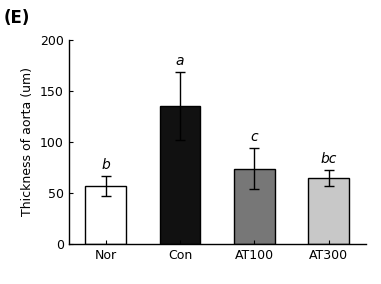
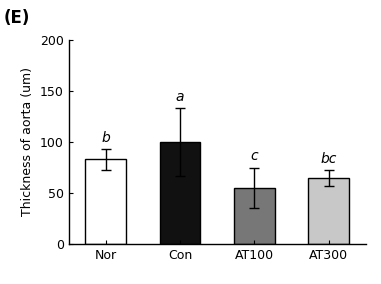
Nor: 57 -> 83
Con: 135 -> 100
AT100: 74 -> 55
